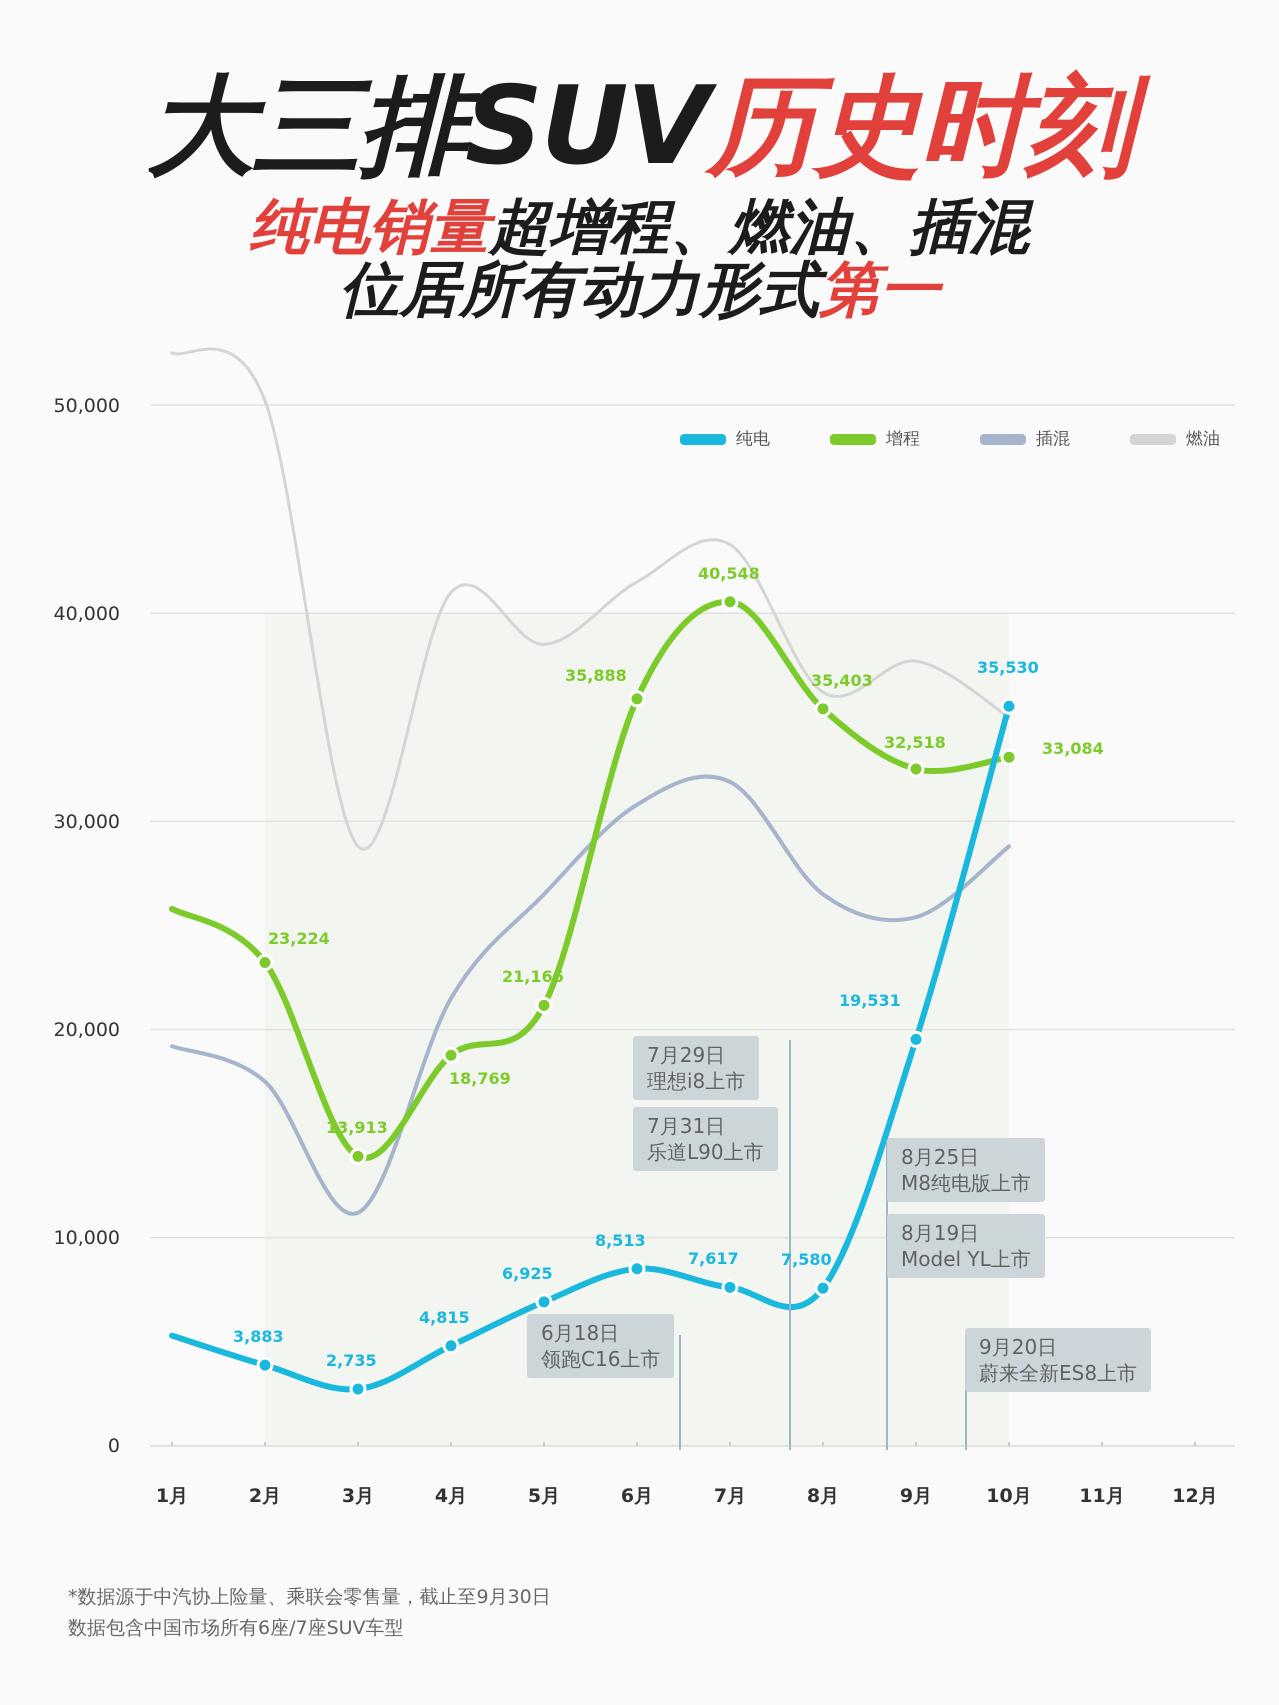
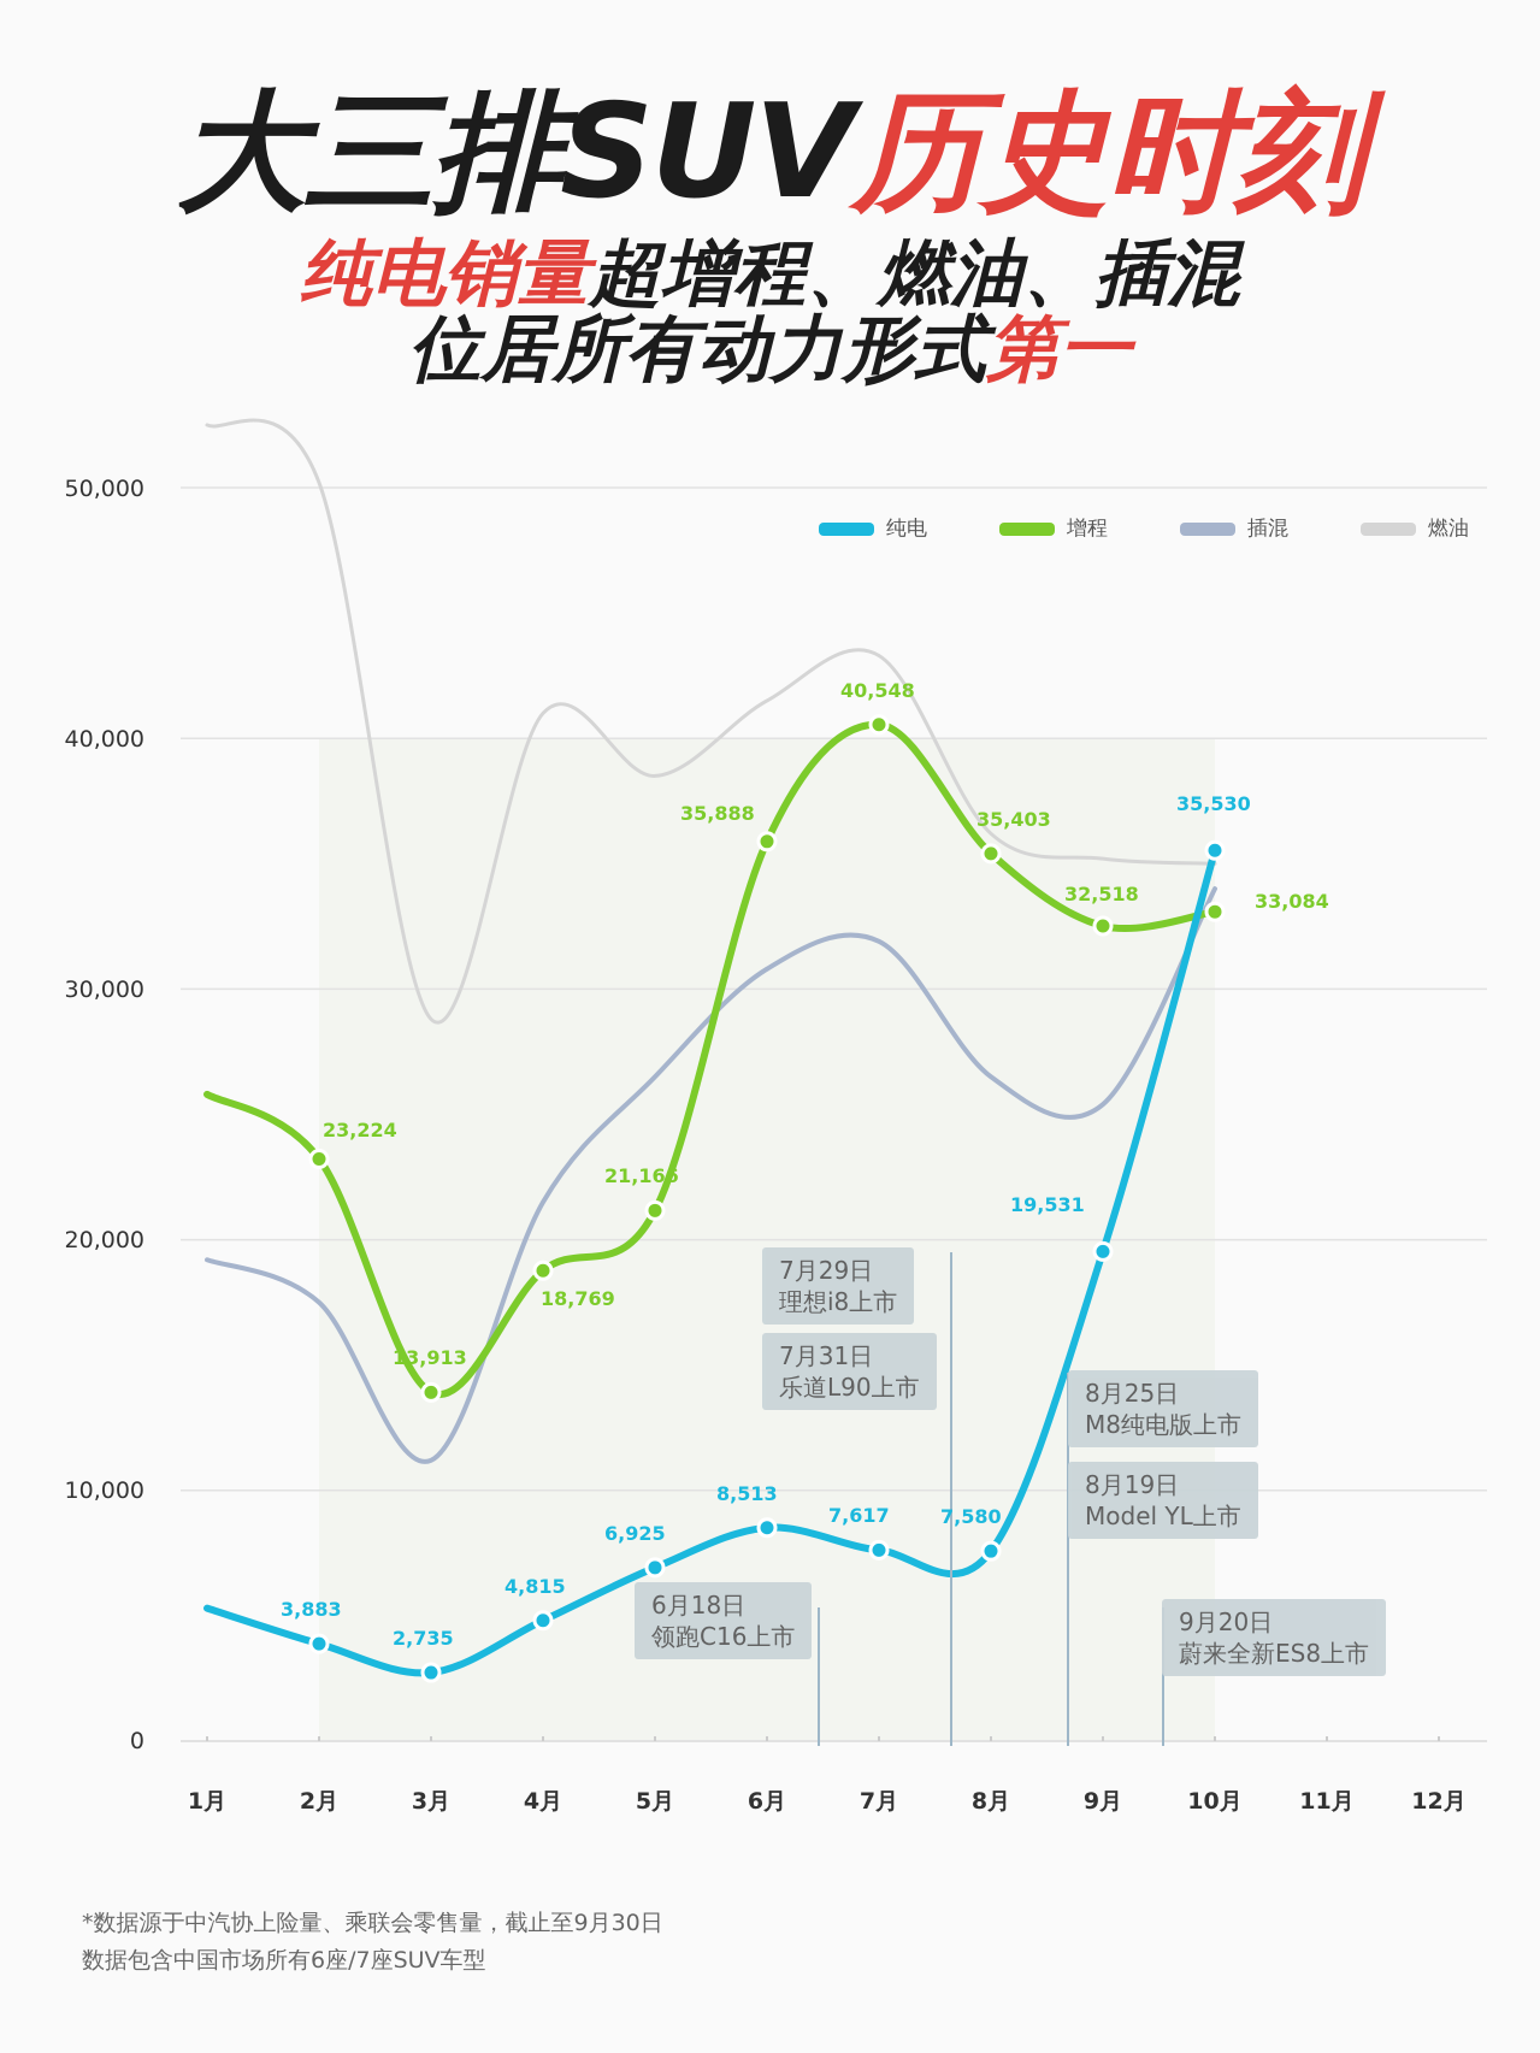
燃油/9月: 37700 -> 35200
插混/10月: 28800 -> 34000
